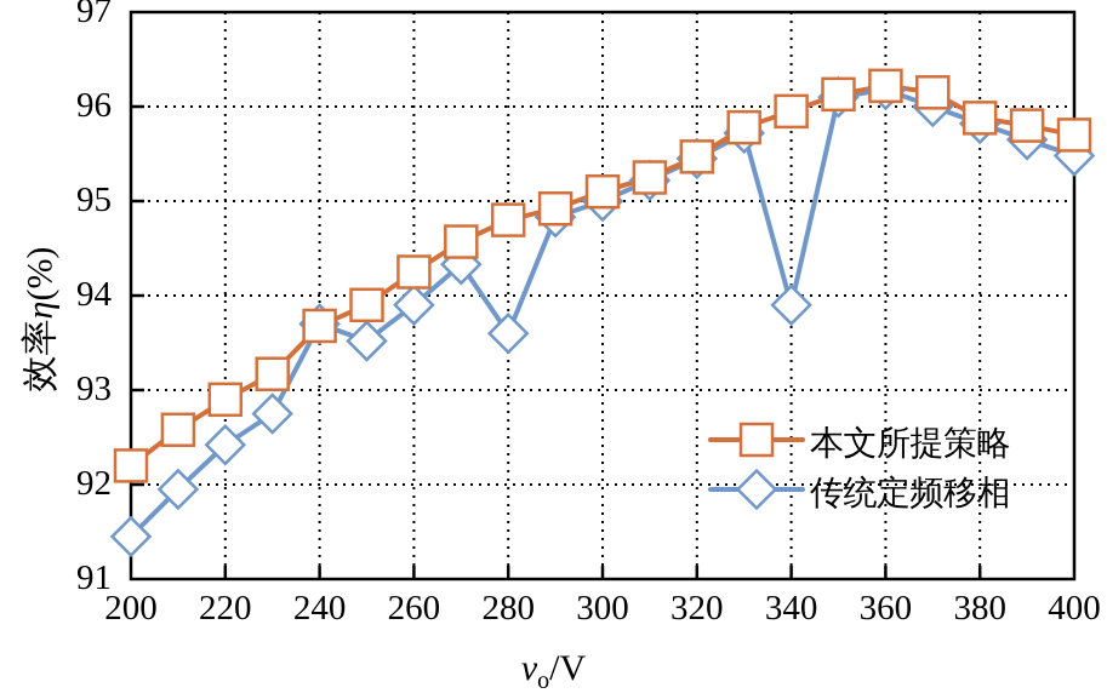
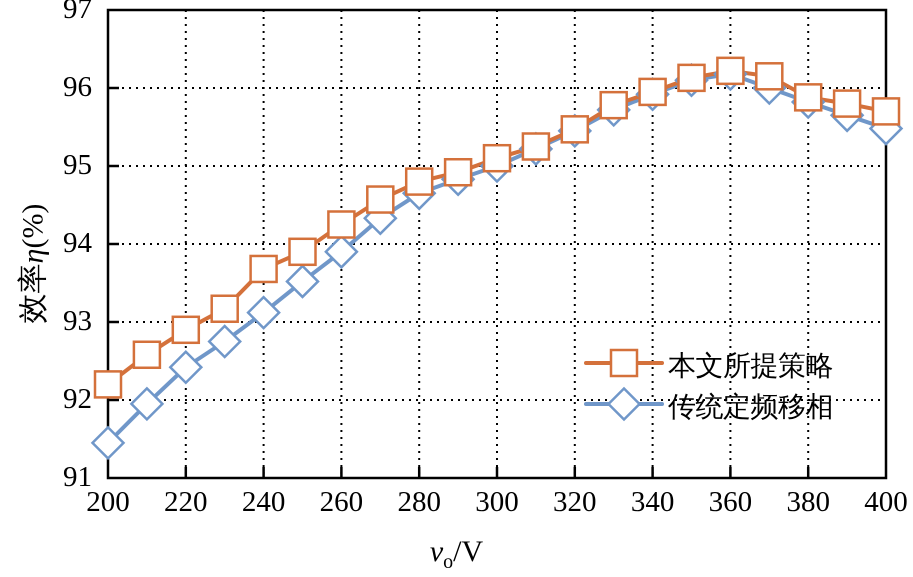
传统定频移相/240: 93.7 -> 93.1
传统定频移相/280: 93.6 -> 94.7
传统定频移相/340: 93.9 -> 95.9
